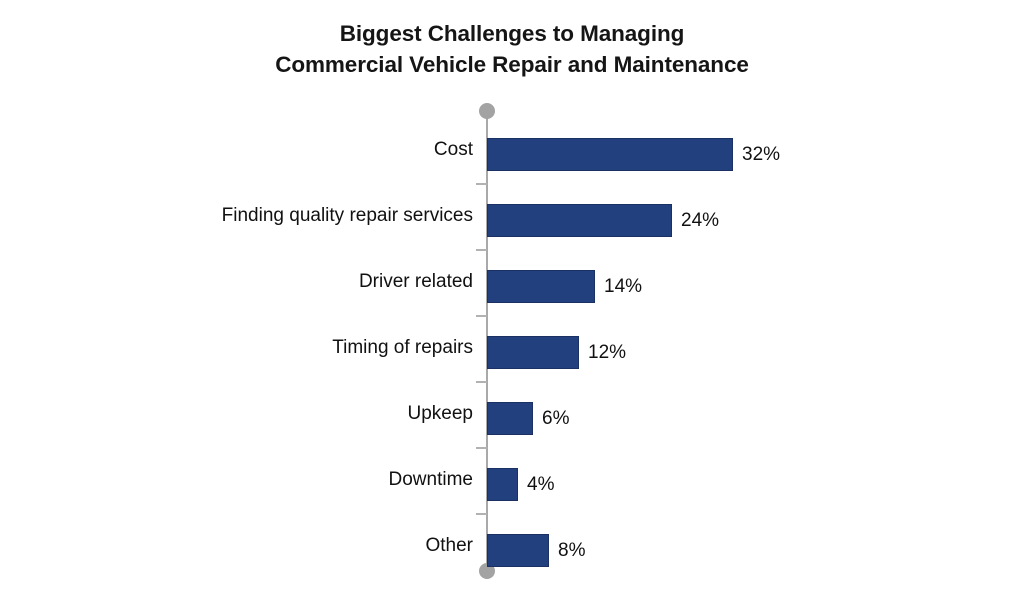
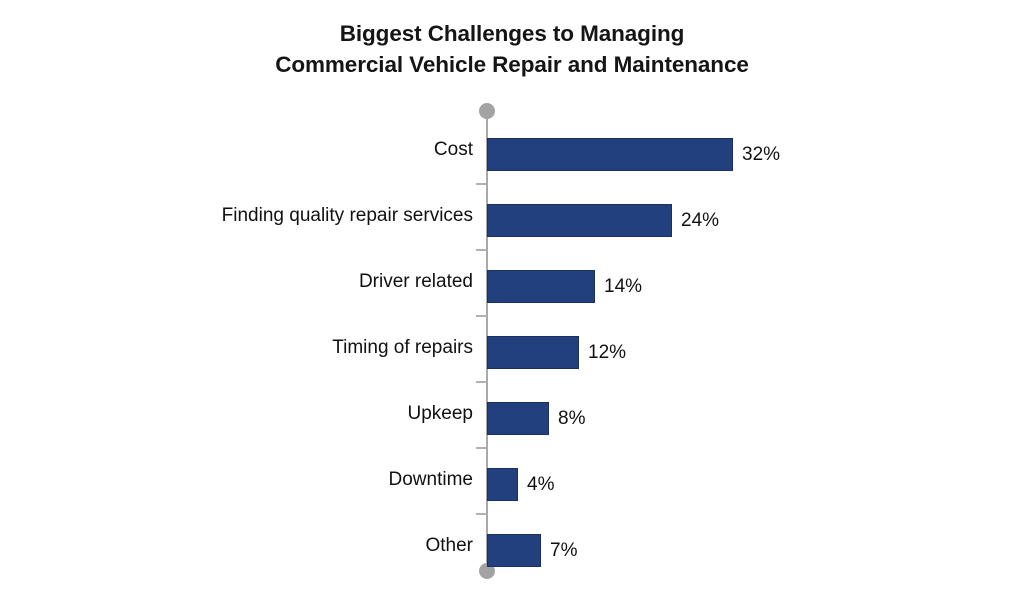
Upkeep: 6% -> 8%
Other: 8% -> 7%
